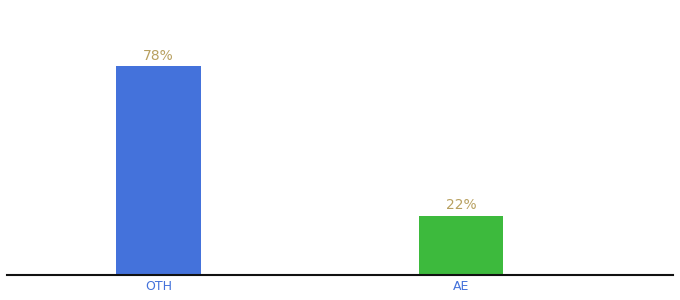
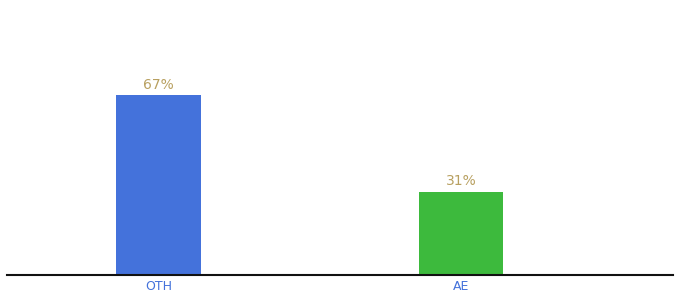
OTH: 78% -> 67%
AE: 22% -> 31%
